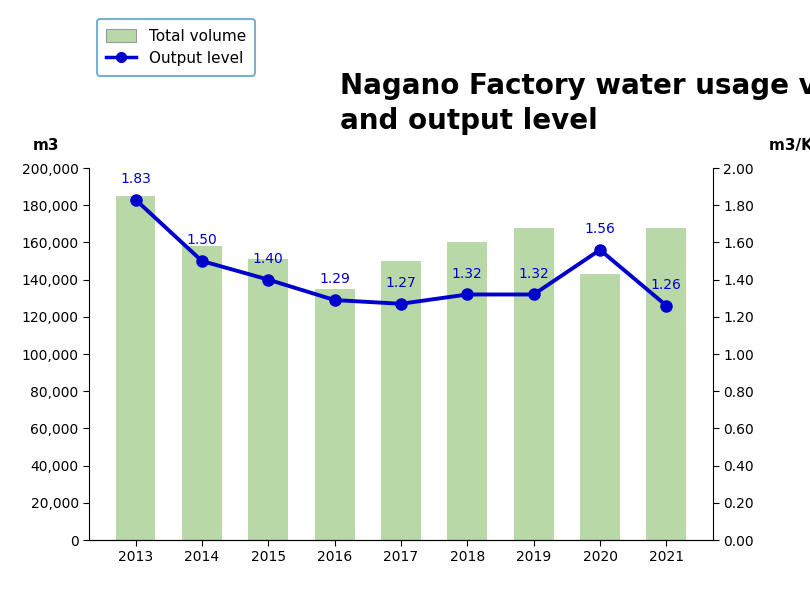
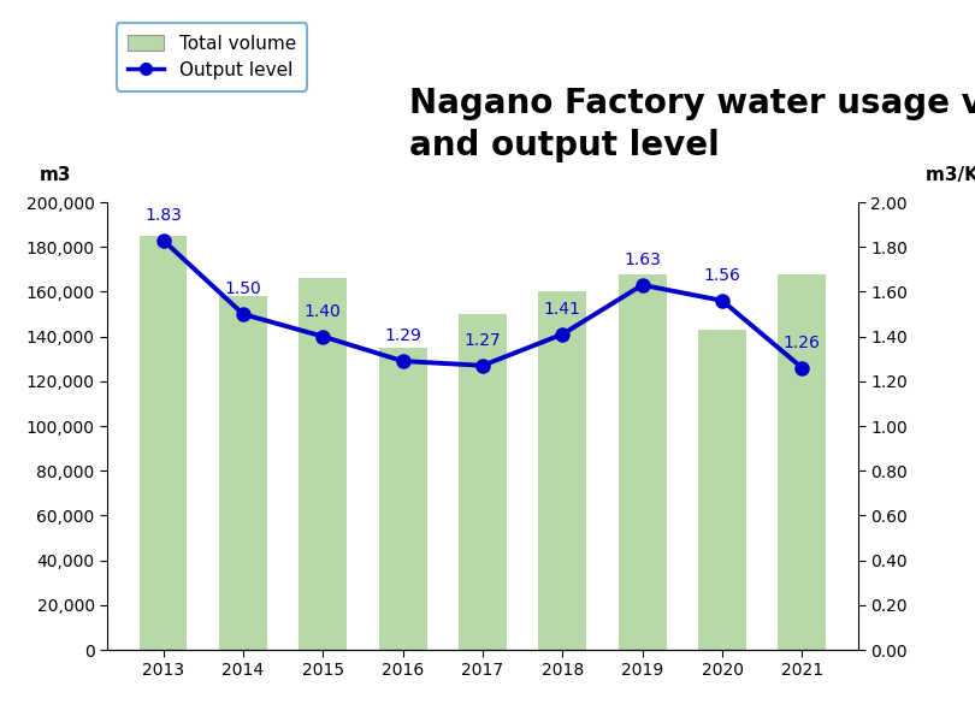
Total volume/2015: 151,000 -> 166,000
Output level/2018: 1.32 -> 1.41
Output level/2019: 1.32 -> 1.63
